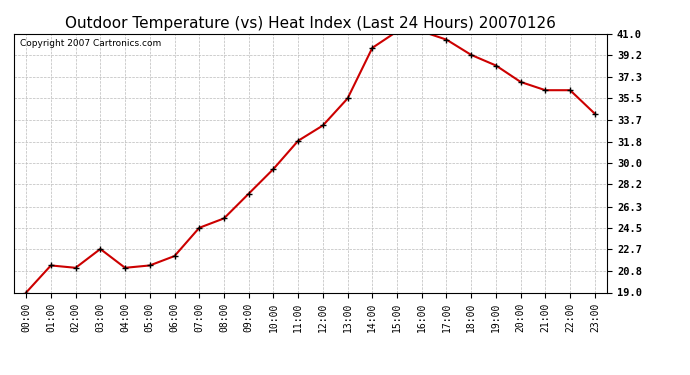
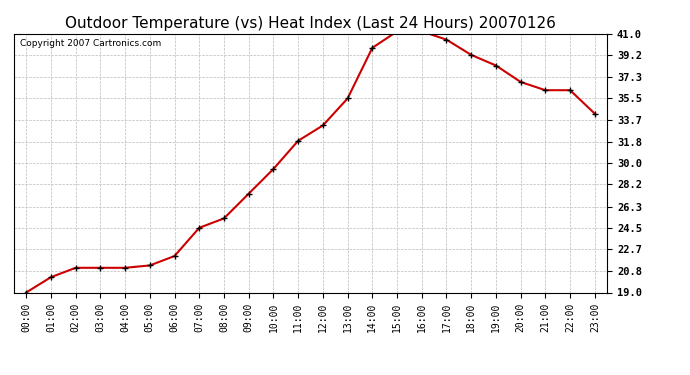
01:00: 21.3 -> 20.3
03:00: 22.7 -> 21.1
